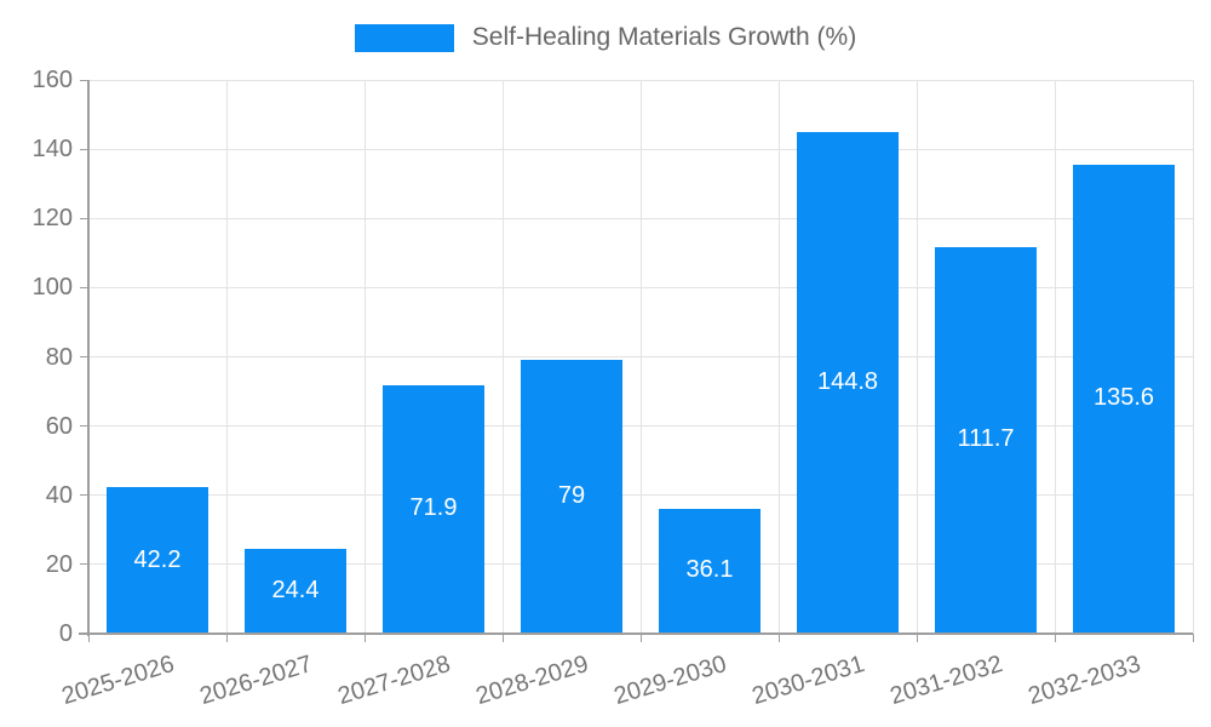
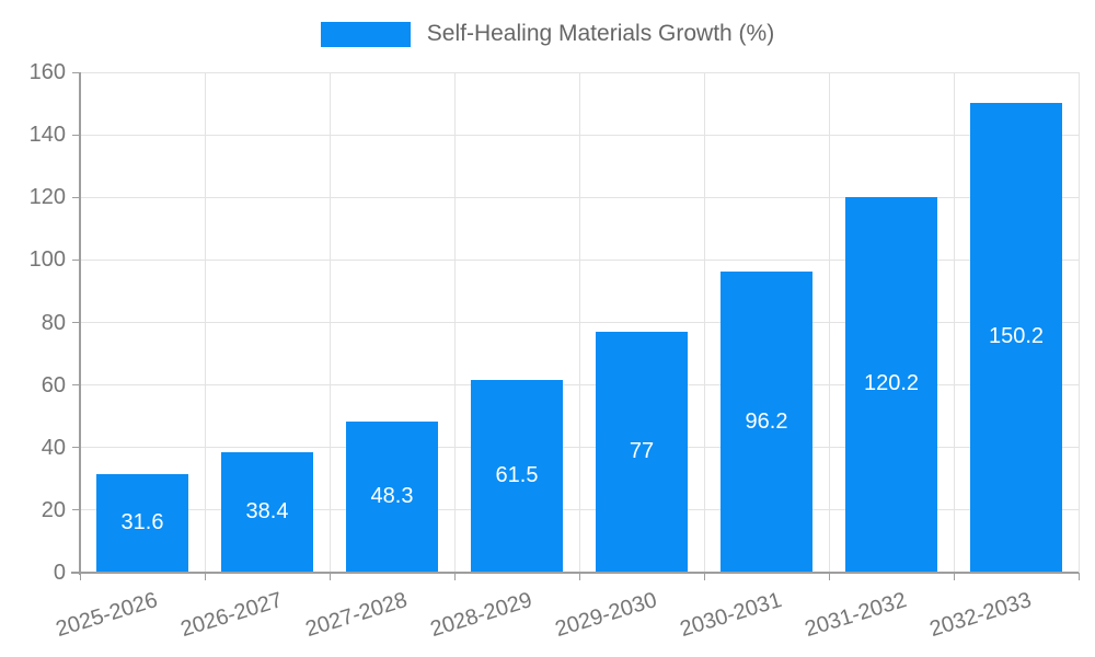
2025-2026: 42.2 -> 31.6
2026-2027: 24.4 -> 38.4
2027-2028: 71.9 -> 48.3
2028-2029: 79 -> 61.5
2029-2030: 36.1 -> 77
2030-2031: 144.8 -> 96.2
2031-2032: 111.7 -> 120.2
2032-2033: 135.6 -> 150.2
